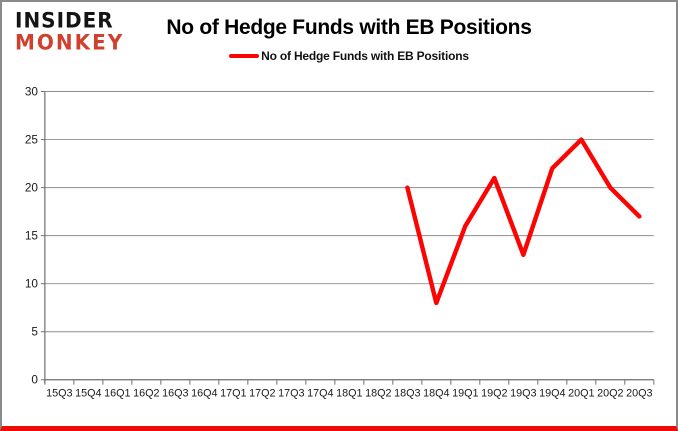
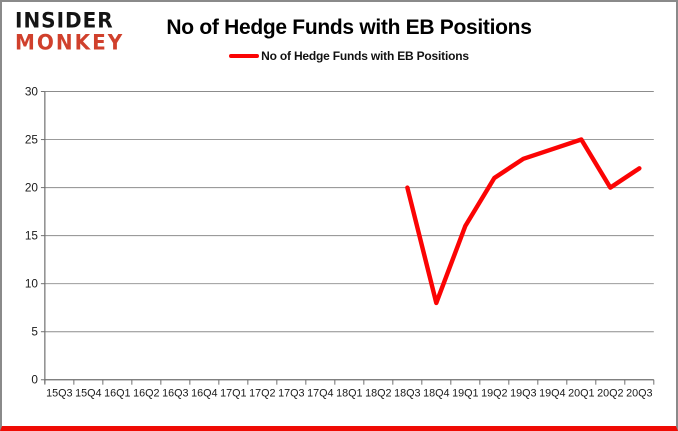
19Q3: 13 -> 23
19Q4: 22 -> 24
20Q3: 17 -> 22
